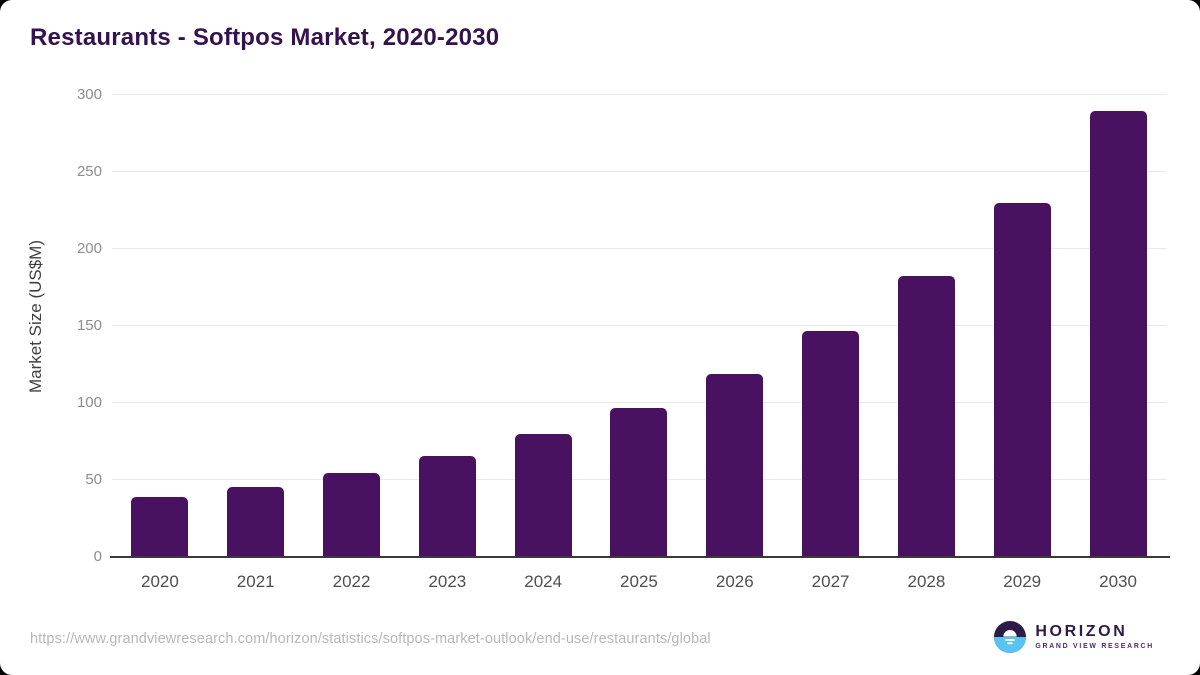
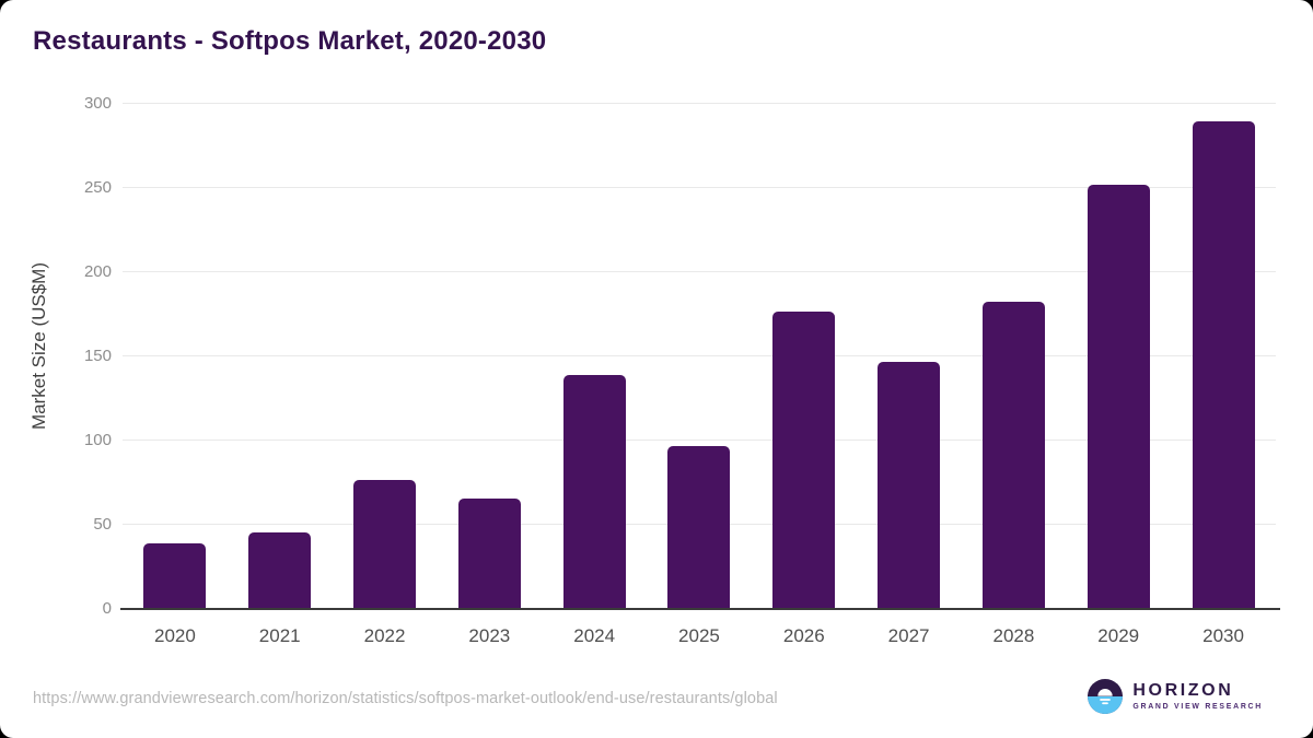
2022: 54 -> 76
2024: 79 -> 138
2026: 118 -> 176
2029: 229 -> 251
